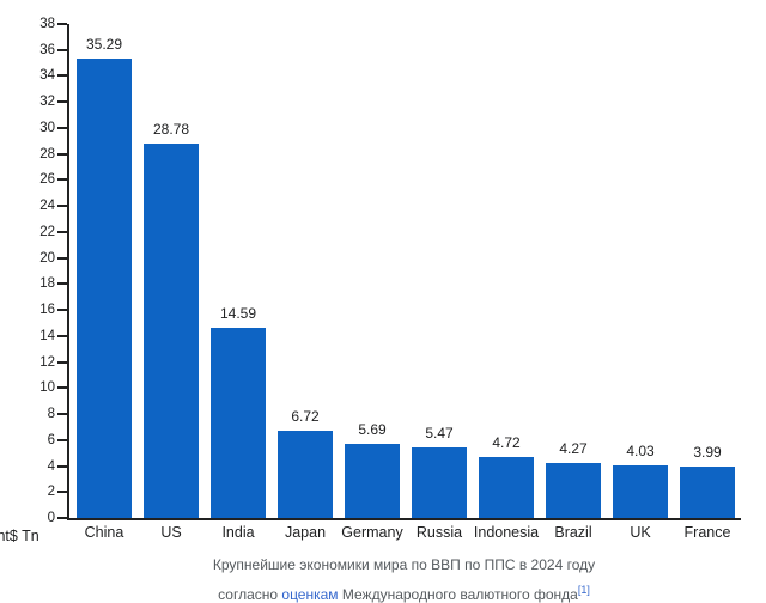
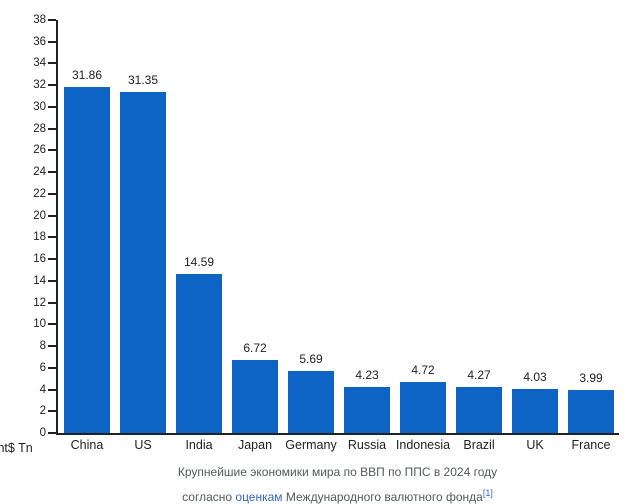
China: 35.29 -> 31.86
US: 28.78 -> 31.35
Russia: 5.47 -> 4.23
